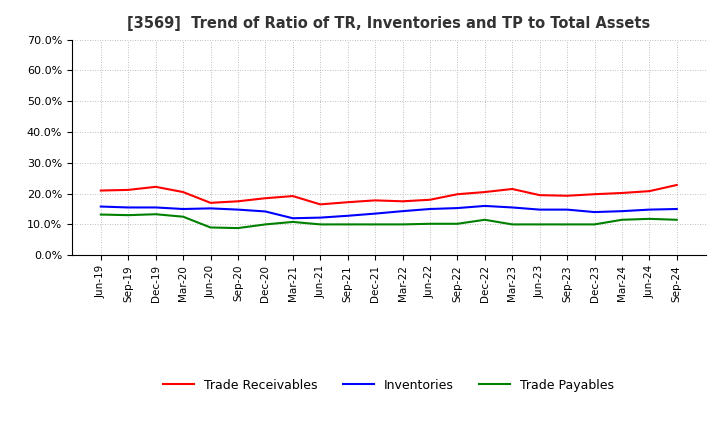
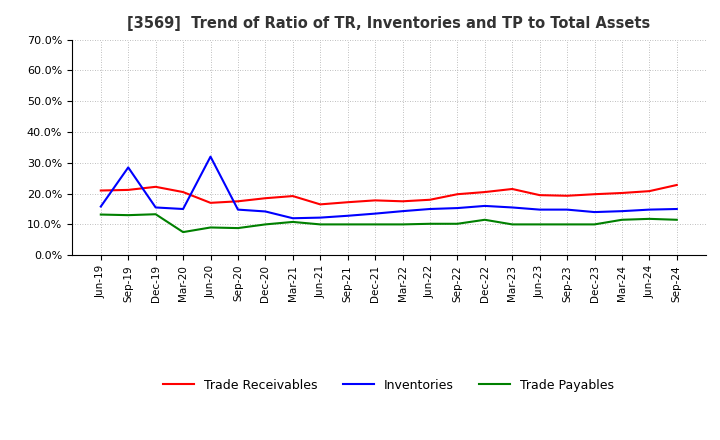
Inventories/Sep-19: 15.5% -> 28.5%
Trade Payables/Mar-20: 12.5% -> 7.5%
Inventories/Jun-20: 15.2% -> 32.0%
